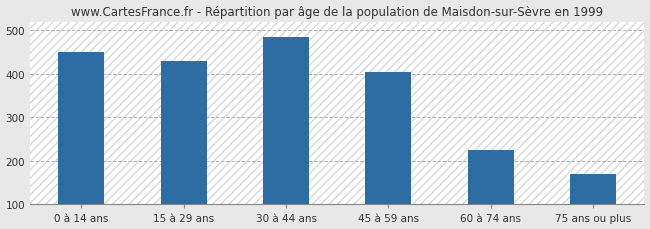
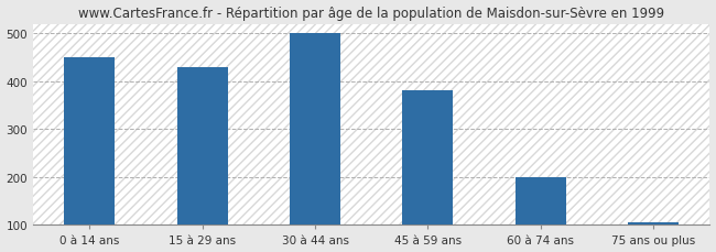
30 à 44 ans: 485 -> 500
45 à 59 ans: 405 -> 380
60 à 74 ans: 225 -> 200
75 ans ou plus: 170 -> 105
